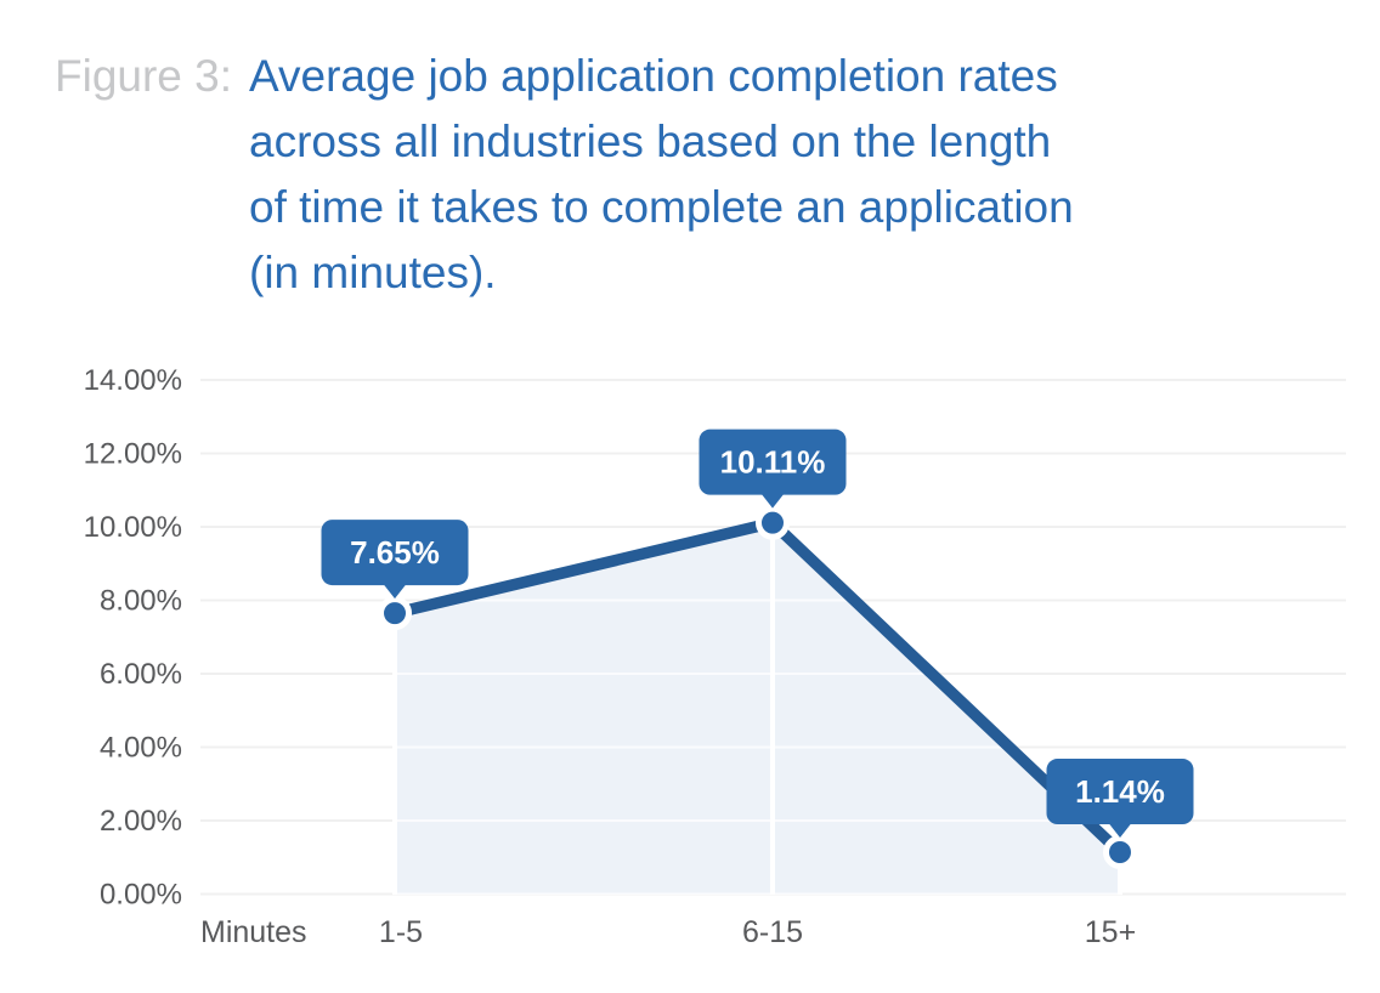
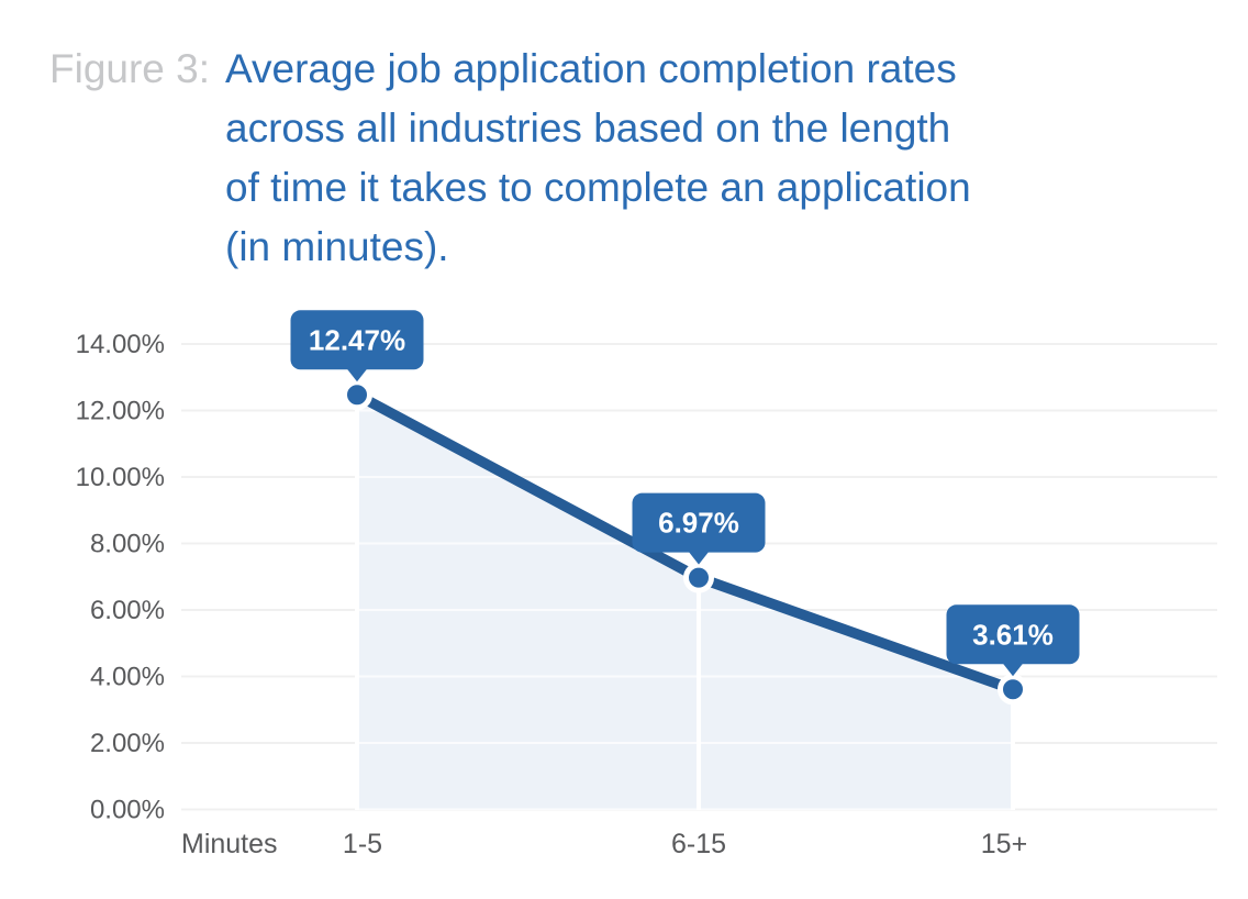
1-5: 7.65% -> 12.47%
6-15: 10.11% -> 6.97%
15+: 1.14% -> 3.61%
